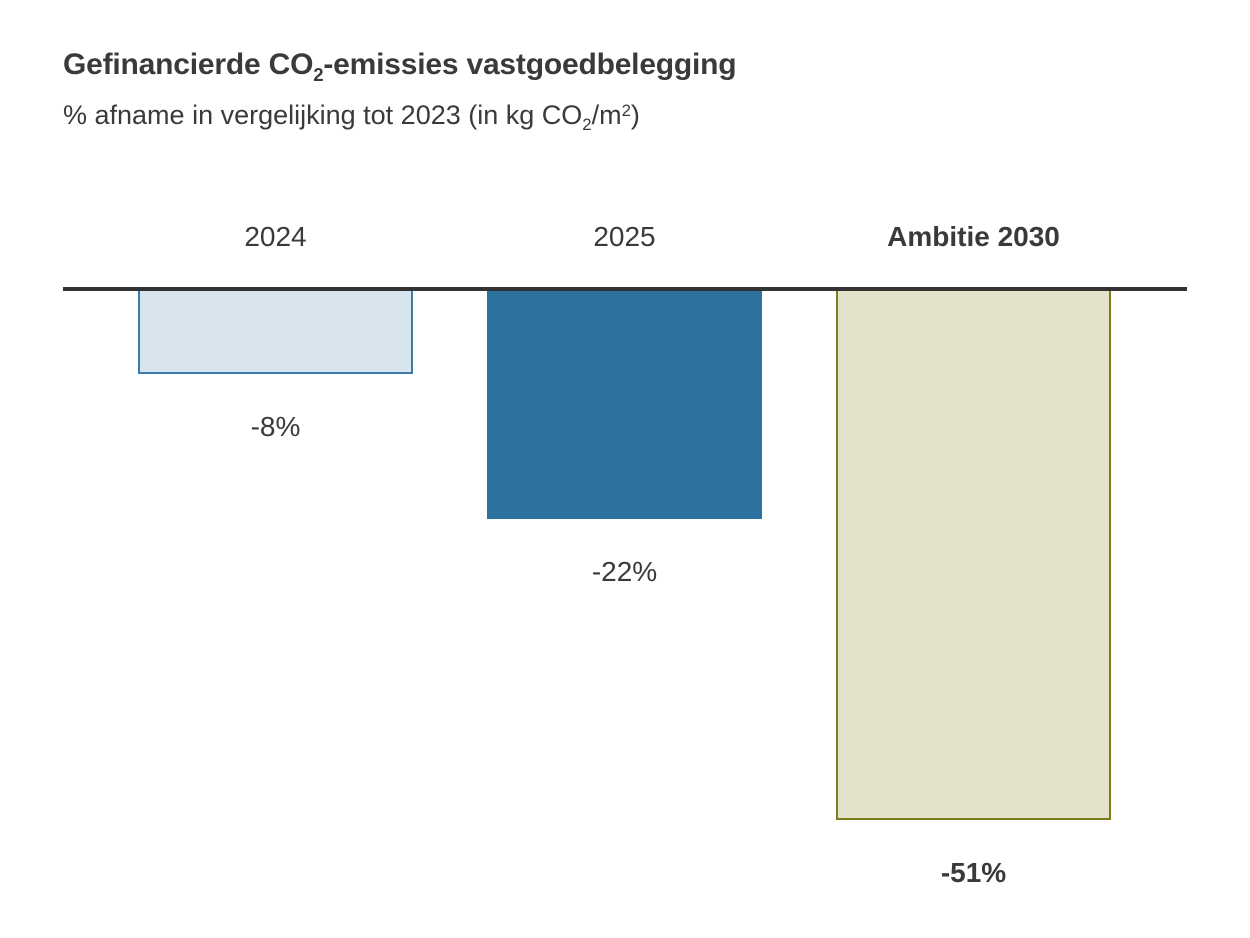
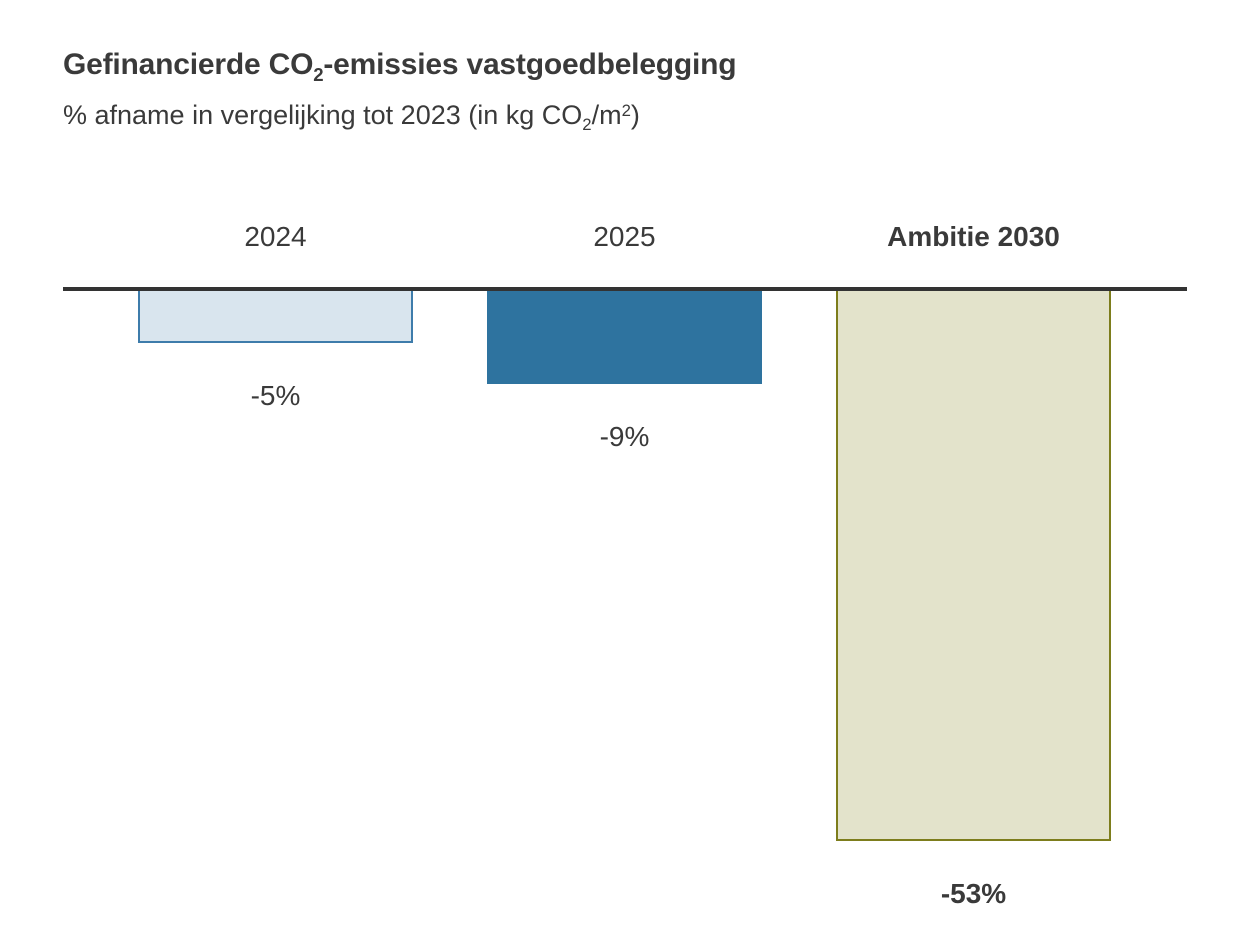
2024: -8% -> -5%
2025: -22% -> -9%
Ambitie 2030: -51% -> -53%
